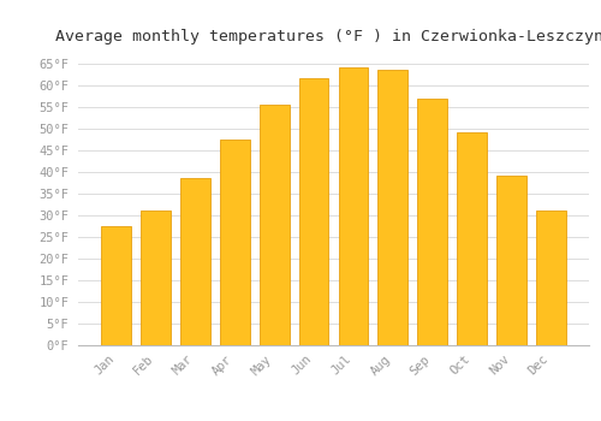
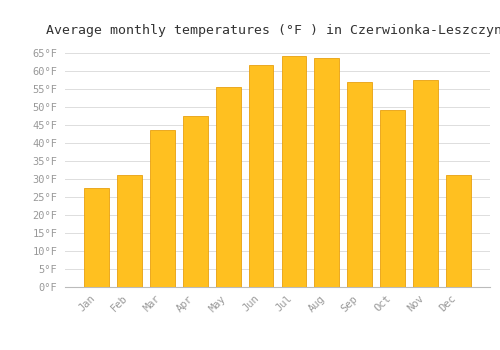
Mar: 38.5°F -> 43.5°F
Nov: 39.0°F -> 57.5°F
